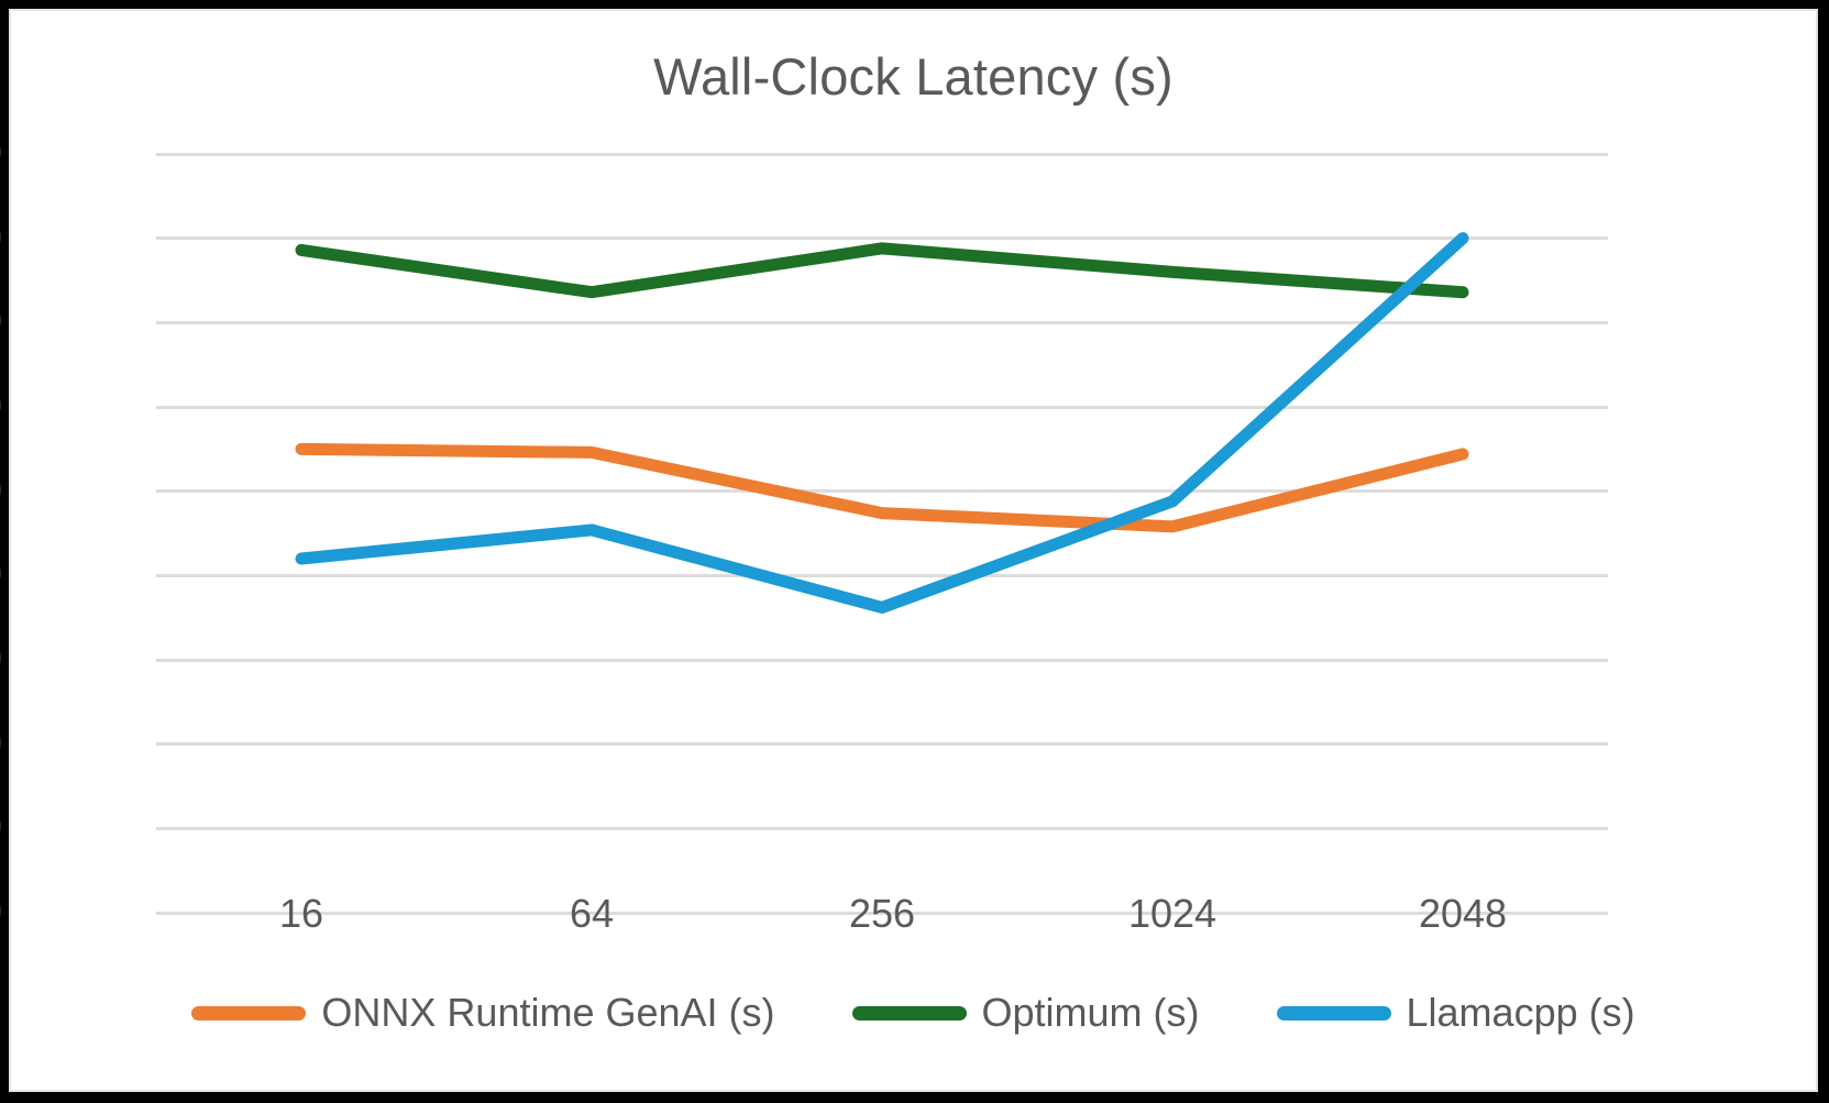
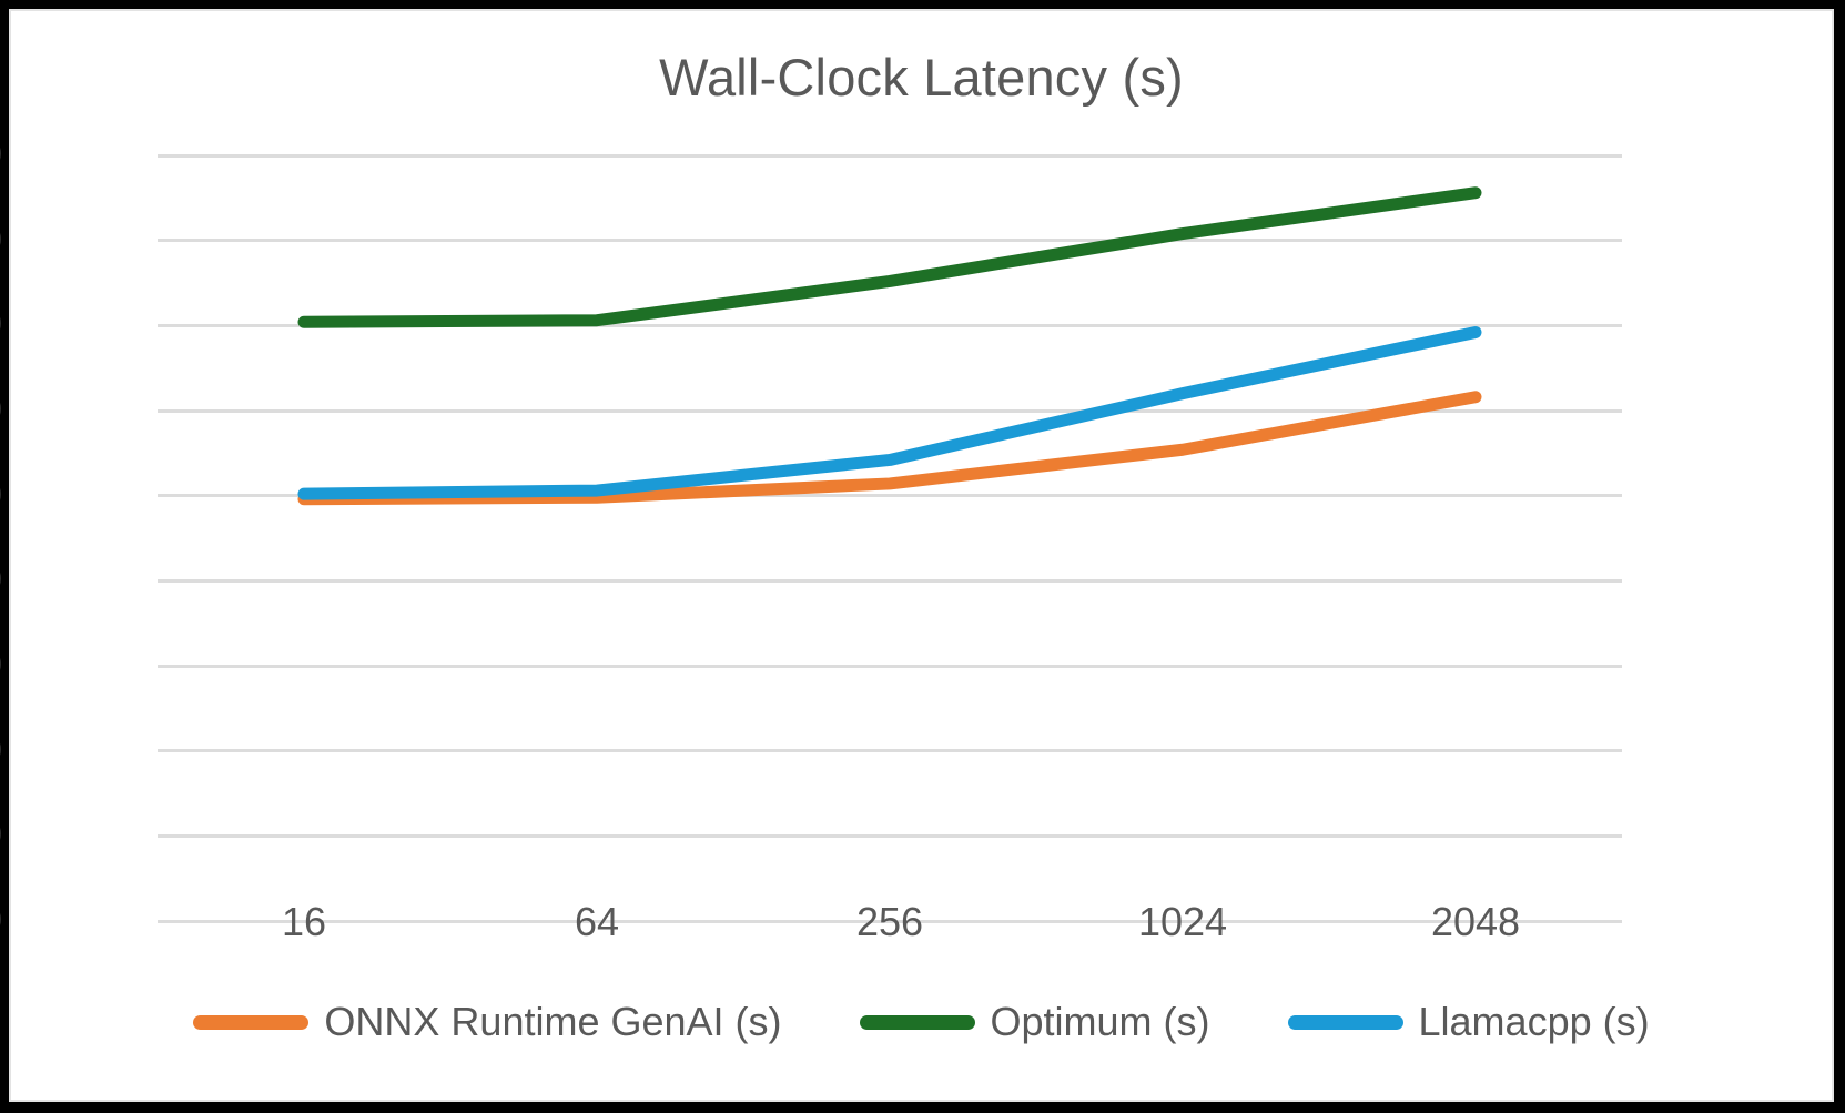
ONNX Runtime GenAI (s)/16: 2,75 -> 2,48
Optimum (s)/16: 3,93 -> 3,52
Llamacpp (s)/16: 2,10 -> 2,51
ONNX Runtime GenAI (s)/64: 2,73 -> 2,49
Optimum (s)/64: 3,68 -> 3,53
Llamacpp (s)/64: 2,27 -> 2,53
ONNX Runtime GenAI (s)/256: 2,37 -> 2,57
Optimum (s)/256: 3,94 -> 3,76
Llamacpp (s)/256: 1,81 -> 2,71
ONNX Runtime GenAI (s)/1024: 2,29 -> 2,77
Optimum (s)/1024: 3,80 -> 4,04
Llamacpp (s)/1024: 2,44 -> 3,10
ONNX Runtime GenAI (s)/2048: 2,72 -> 3,08
Optimum (s)/2048: 3,68 -> 4,28
Llamacpp (s)/2048: 4,00 -> 3,46
